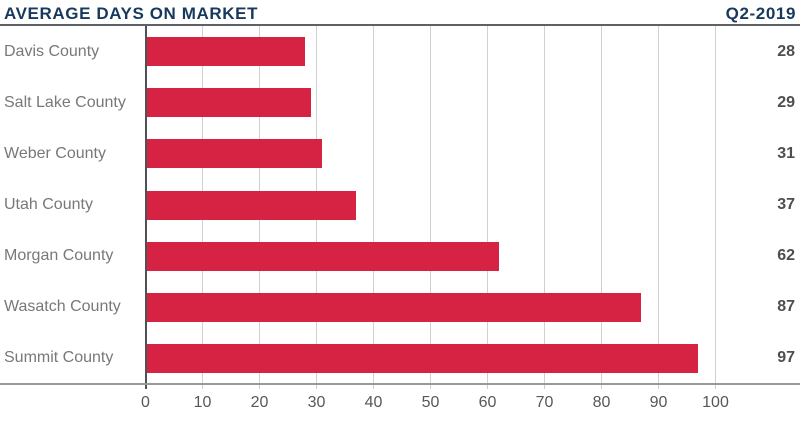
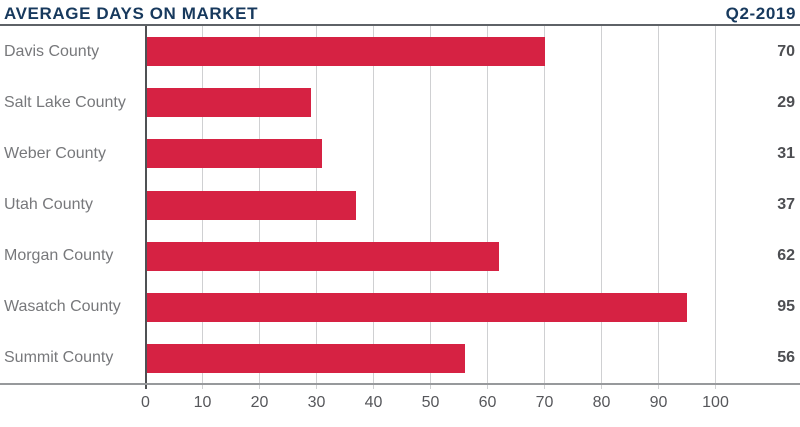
Davis County: 28 -> 70
Wasatch County: 87 -> 95
Summit County: 97 -> 56
